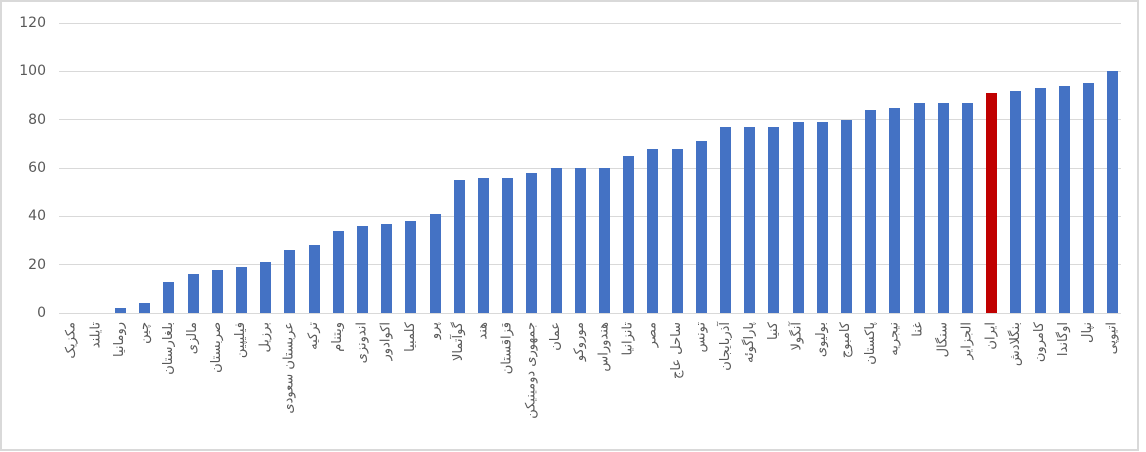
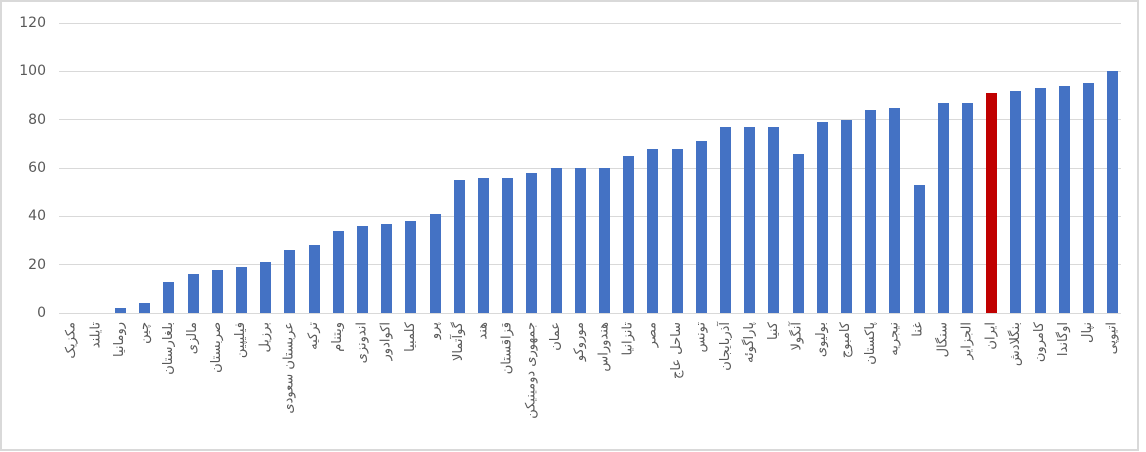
آنگولا: 79 -> 66
غنا: 87 -> 53
